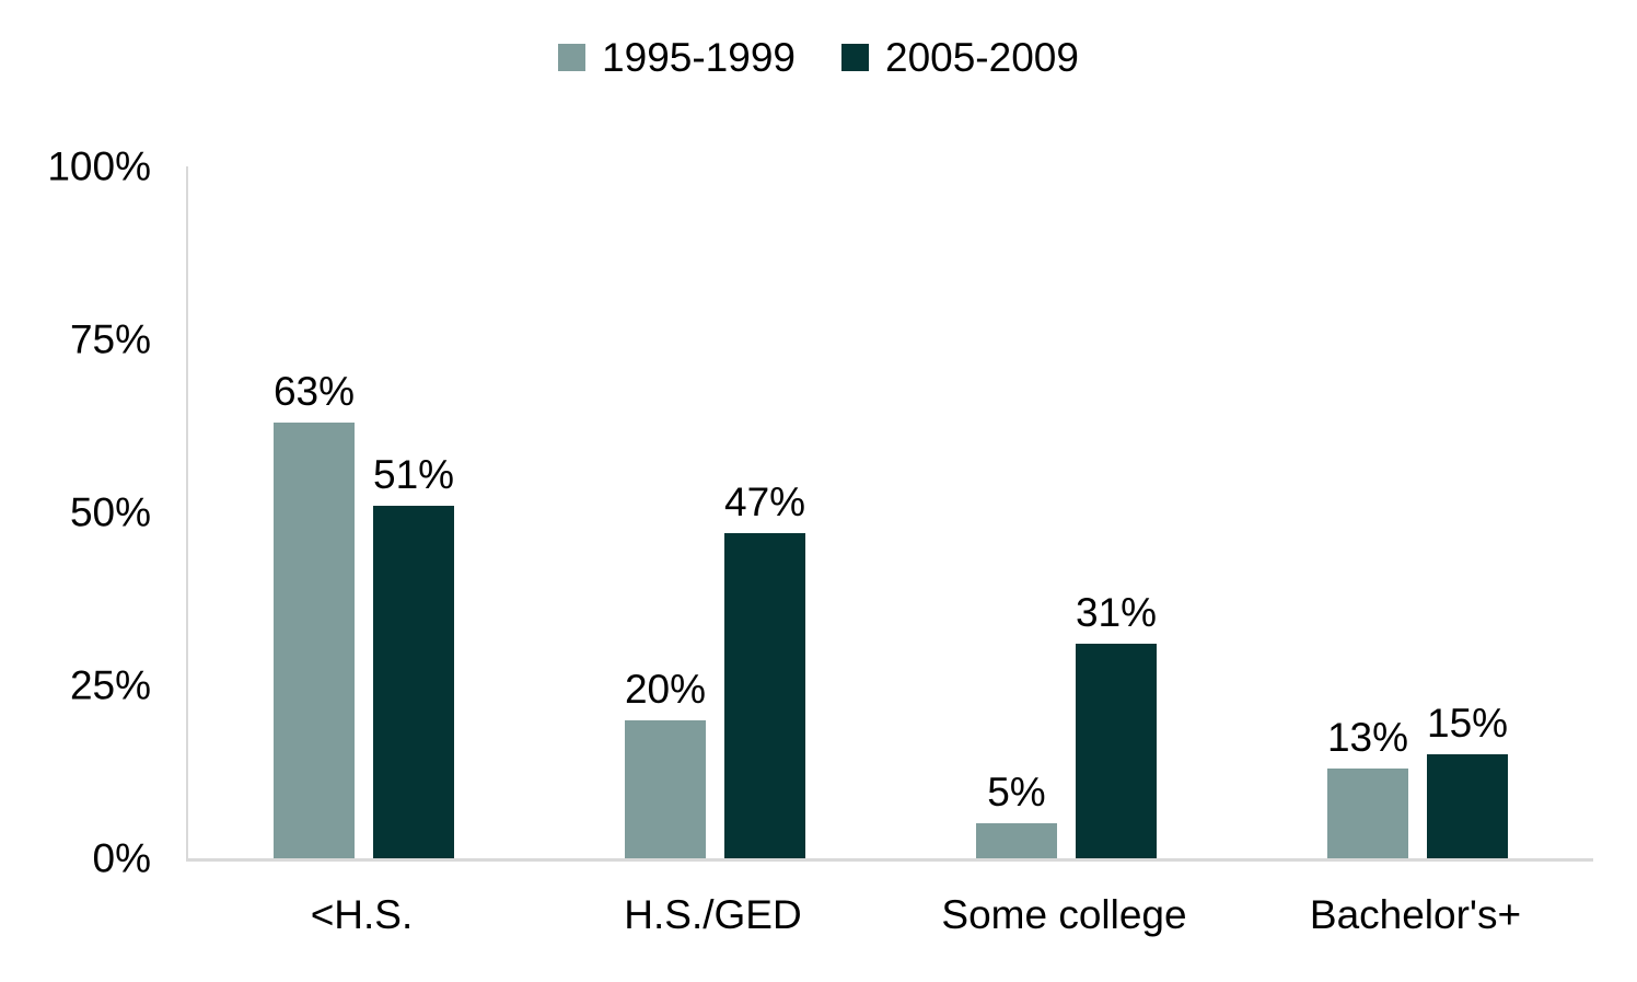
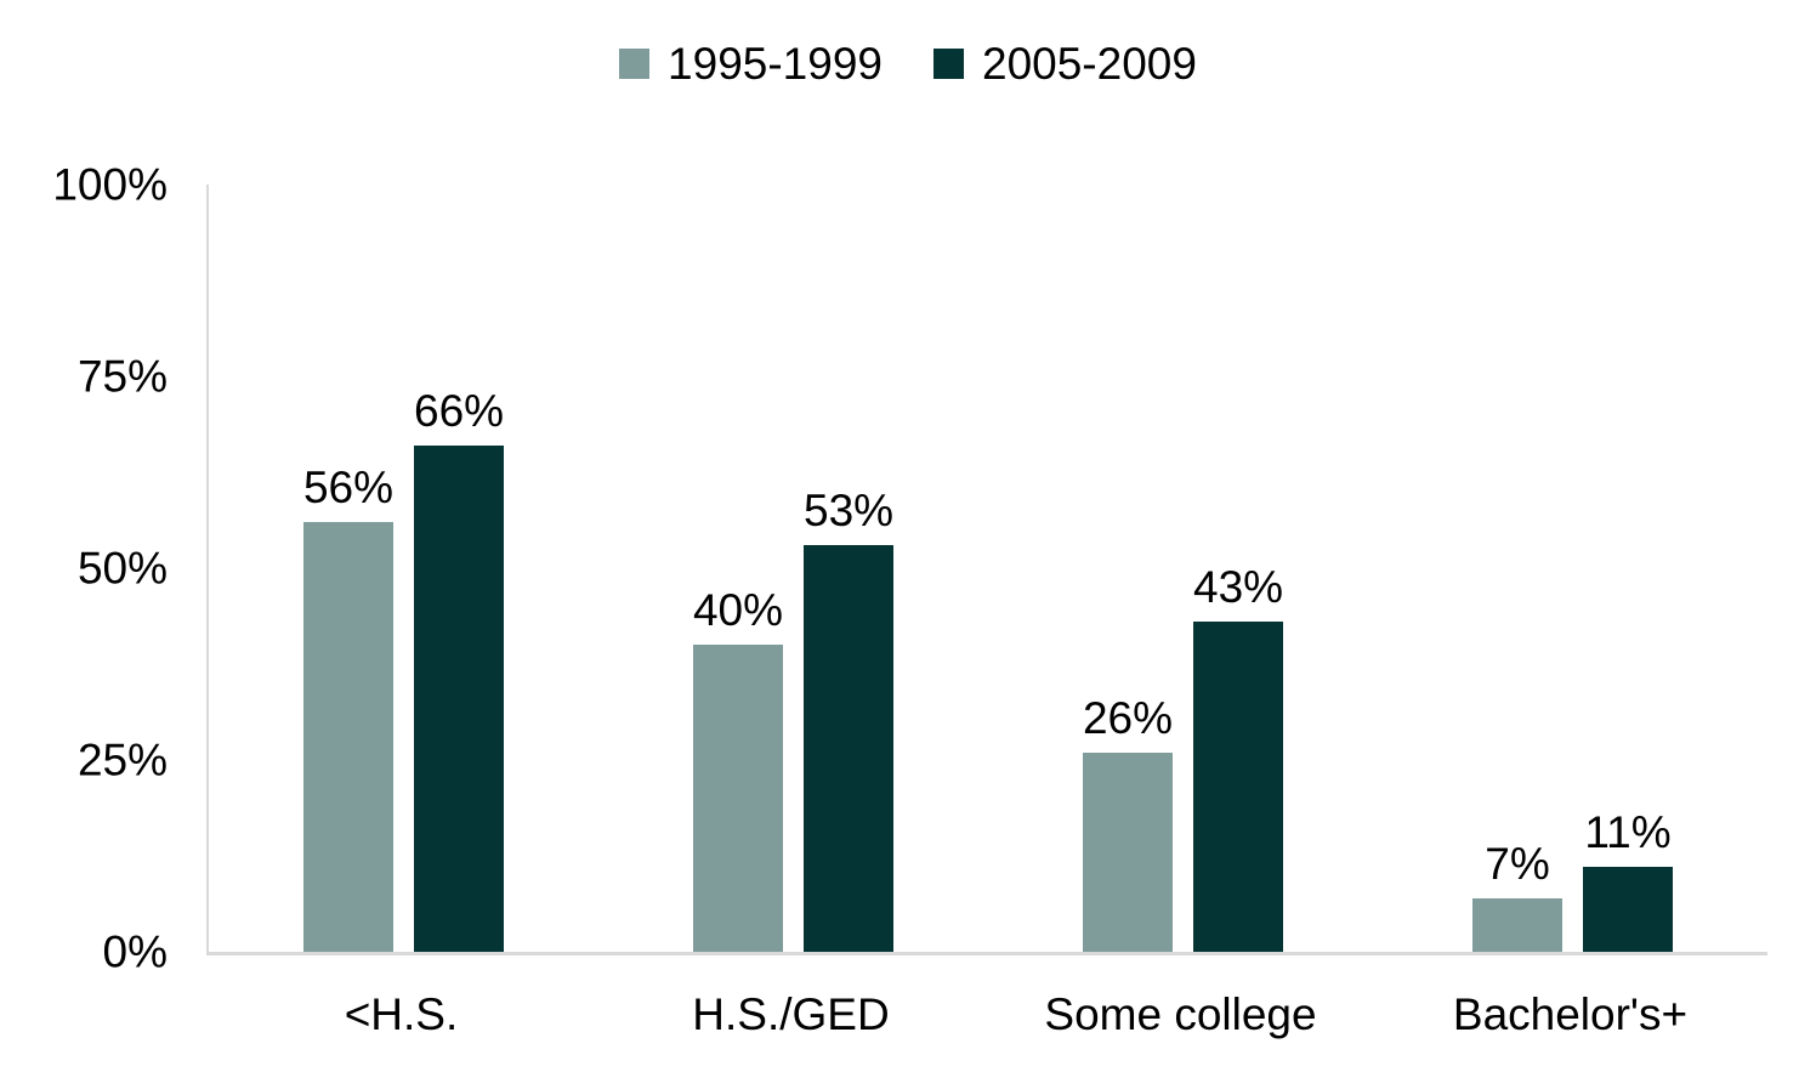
1995-1999/<H.S.: 63% -> 56%
2005-2009/<H.S.: 51% -> 66%
1995-1999/H.S./GED: 20% -> 40%
2005-2009/H.S./GED: 47% -> 53%
1995-1999/Some college: 5% -> 26%
2005-2009/Some college: 31% -> 43%
1995-1999/Bachelor's+: 13% -> 7%
2005-2009/Bachelor's+: 15% -> 11%
